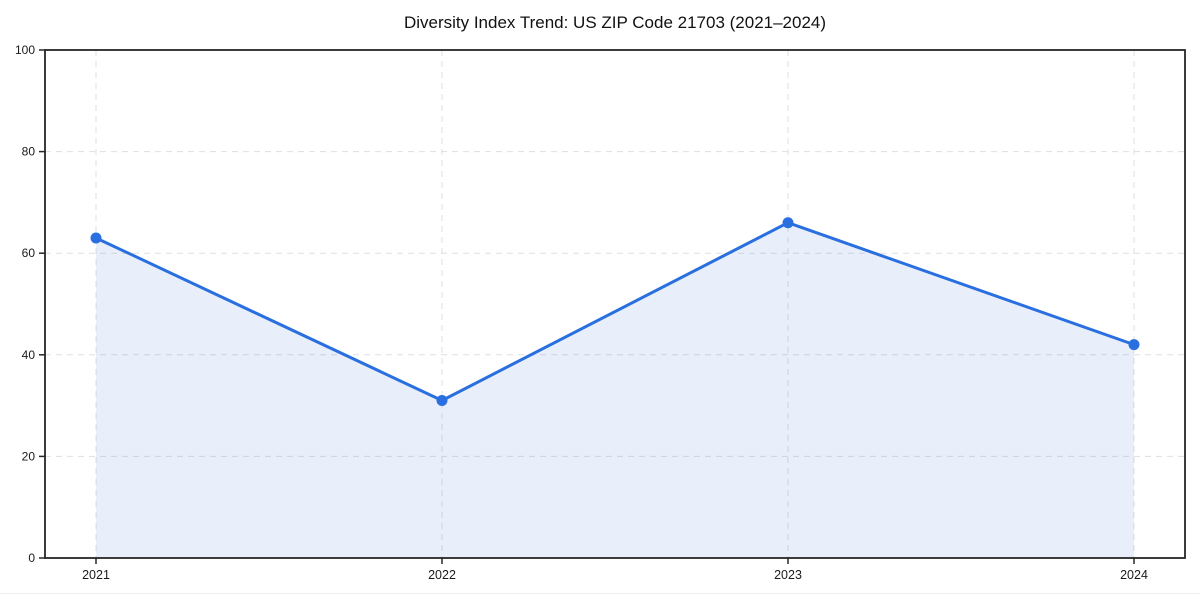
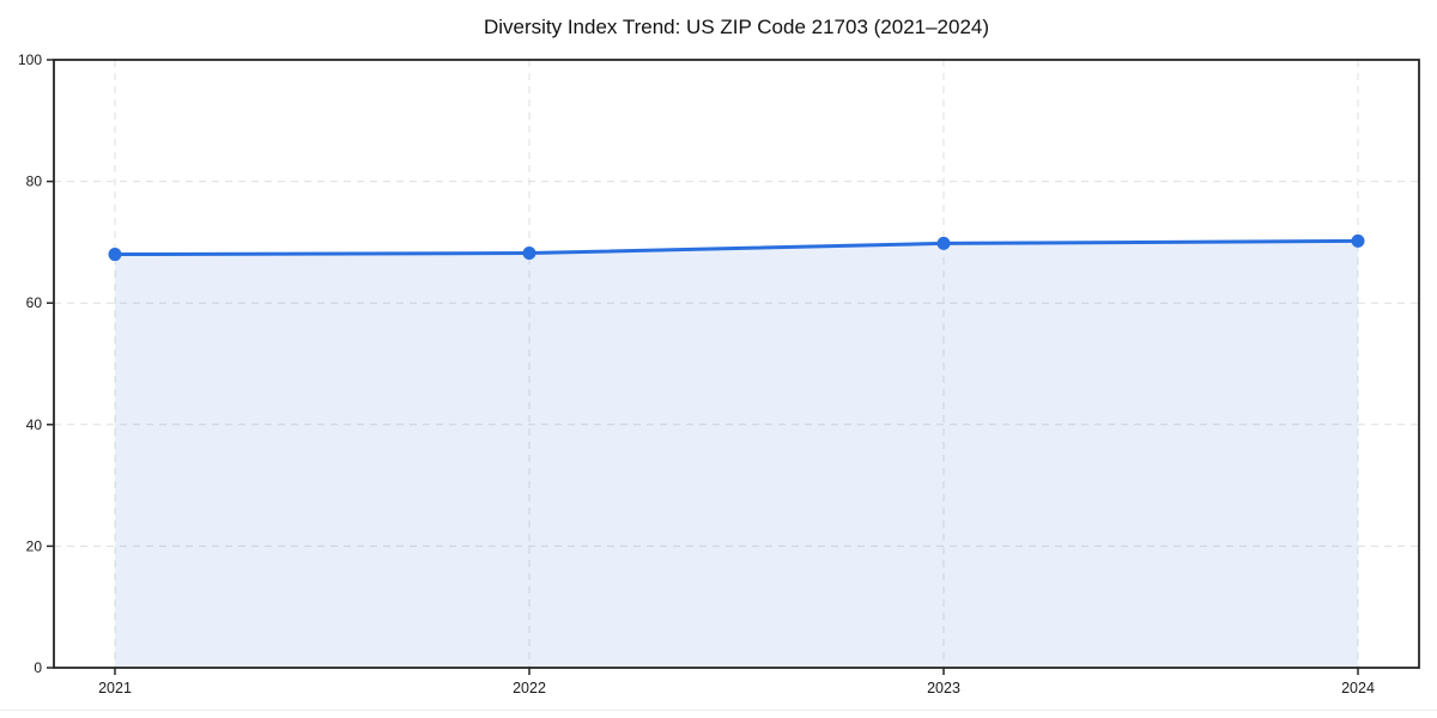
2021: 63 -> 68
2022: 31 -> 68
2023: 66 -> 70
2024: 42 -> 70
